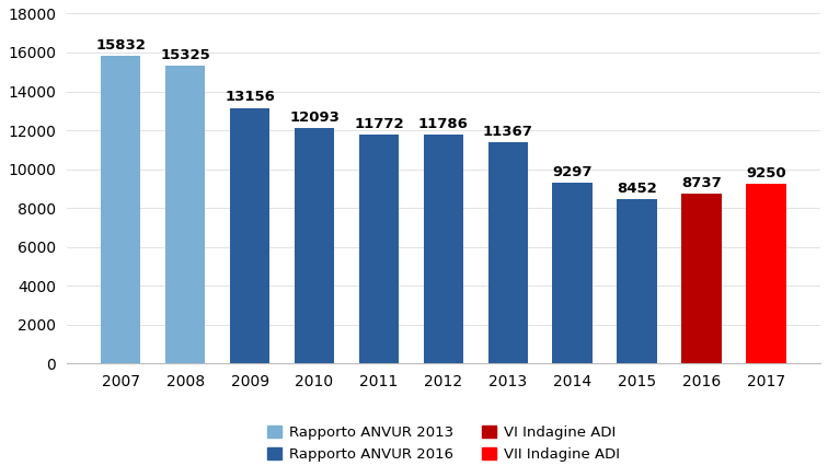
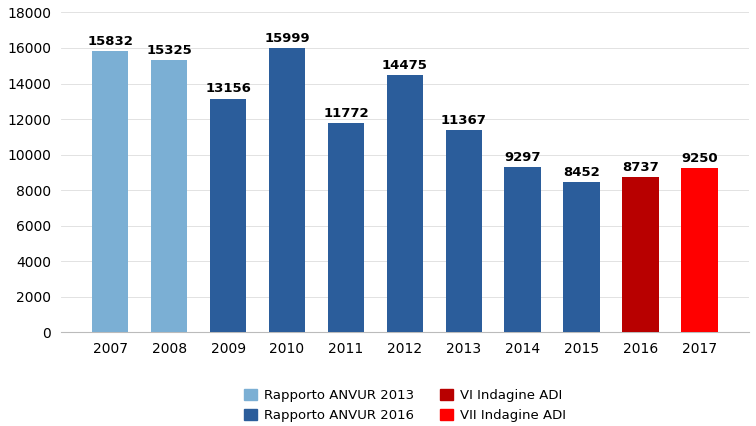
2010: 12093 -> 15999
2012: 11786 -> 14475
